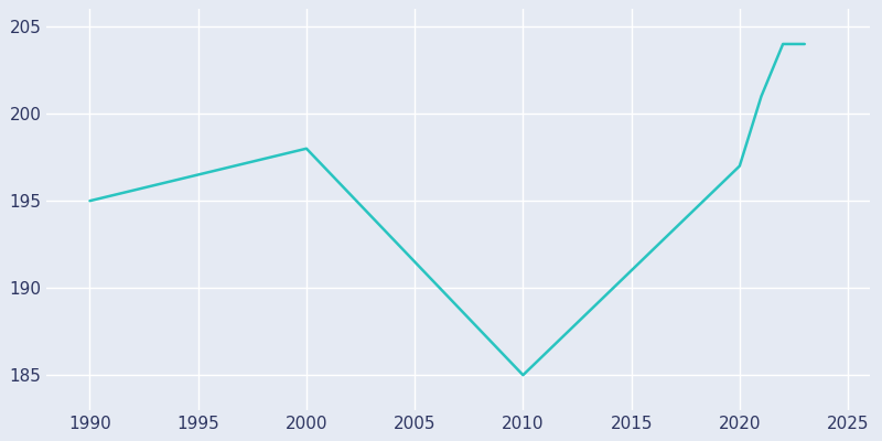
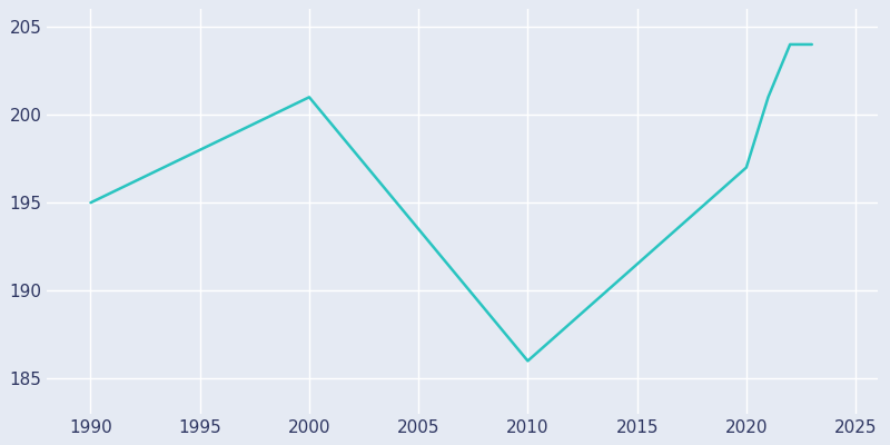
2000: 198 -> 201
2010: 185 -> 186
